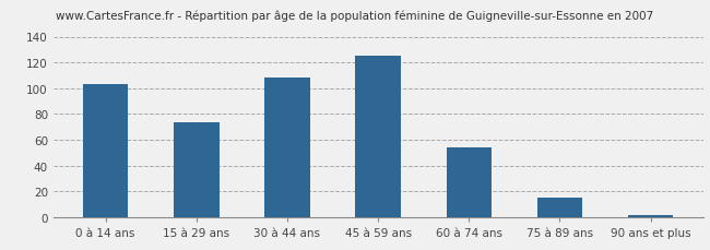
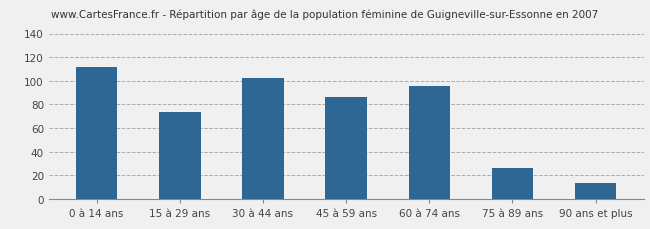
0 à 14 ans: 103 -> 112
30 à 44 ans: 108 -> 102
45 à 59 ans: 125 -> 86
60 à 74 ans: 54 -> 96
75 à 89 ans: 15 -> 26
90 ans et plus: 2 -> 14
